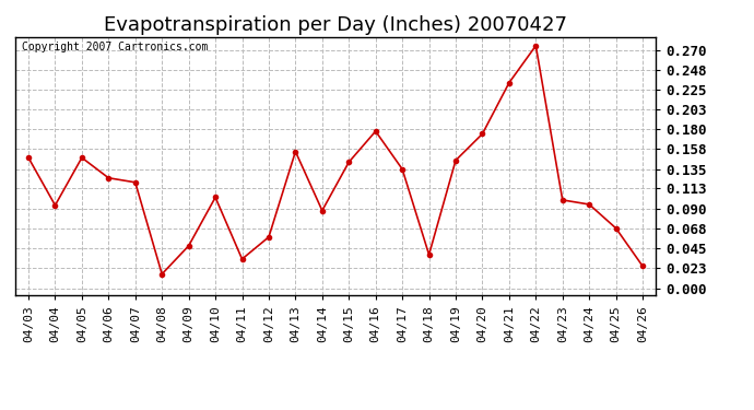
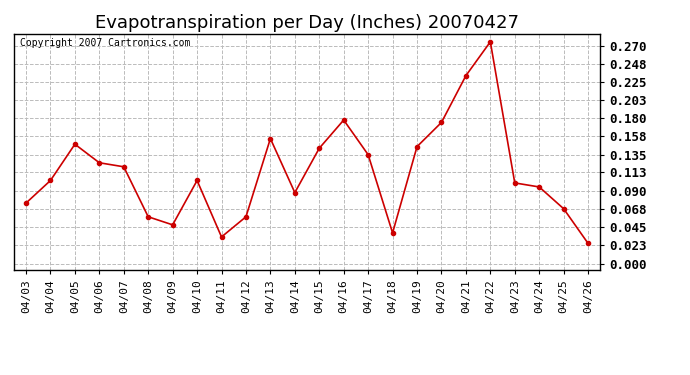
04/03: 0.148 -> 0.075
04/04: 0.094 -> 0.103
04/08: 0.016 -> 0.058
